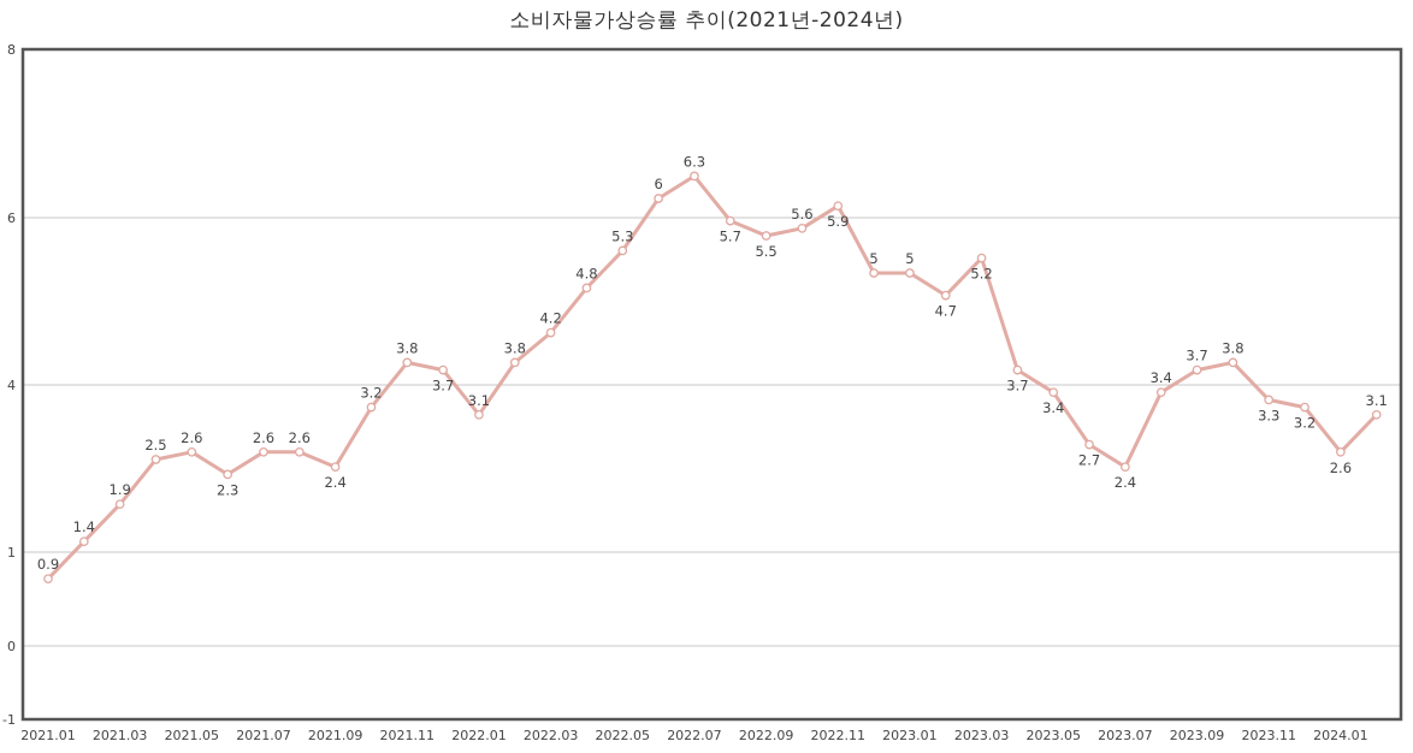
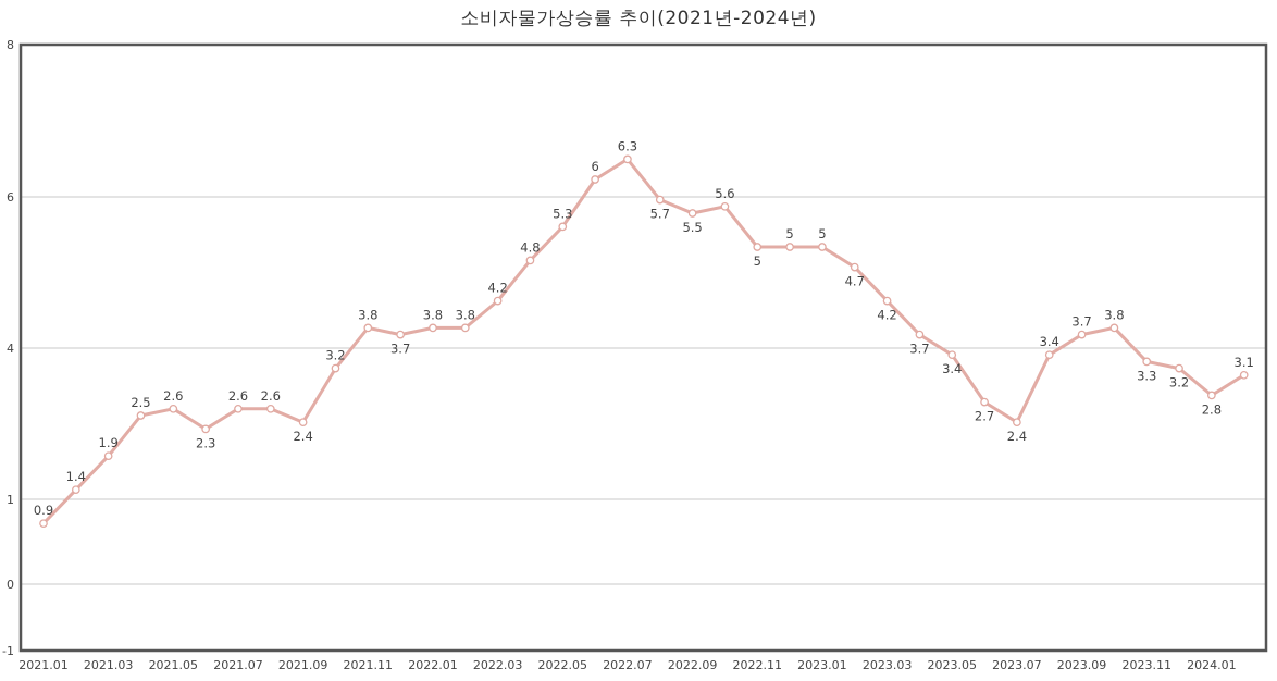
2022.01: 3.1 -> 3.8
2022.11: 5.9 -> 5
2023.03: 5.2 -> 4.2
2024.01: 2.6 -> 2.8
